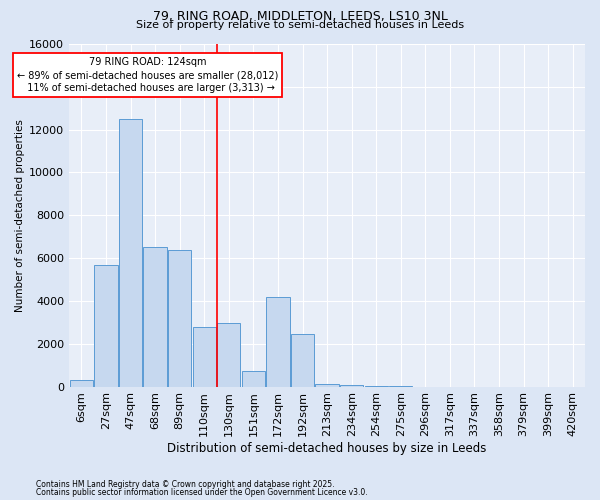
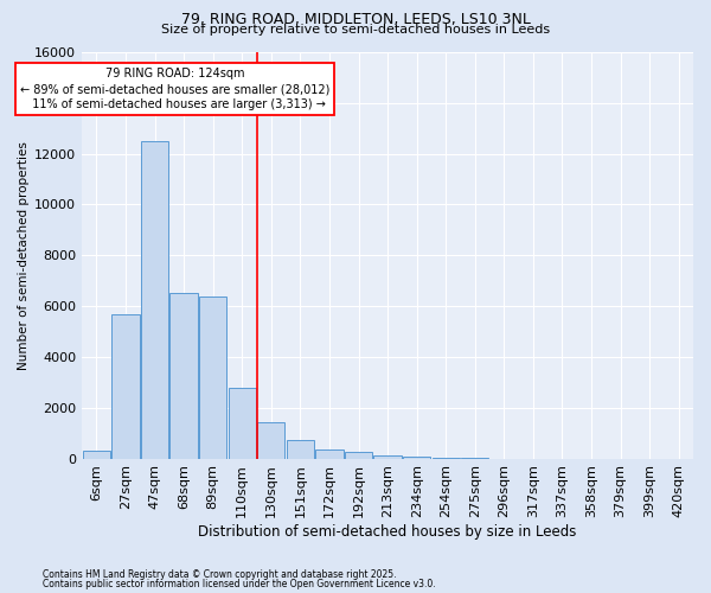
130sqm: 2950 -> 1450
172sqm: 4200 -> 350
192sqm: 2450 -> 250
